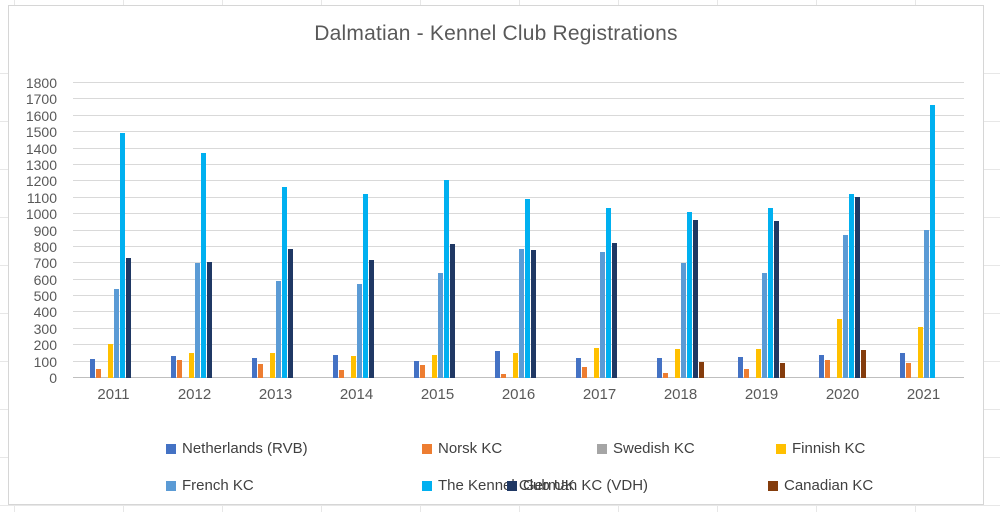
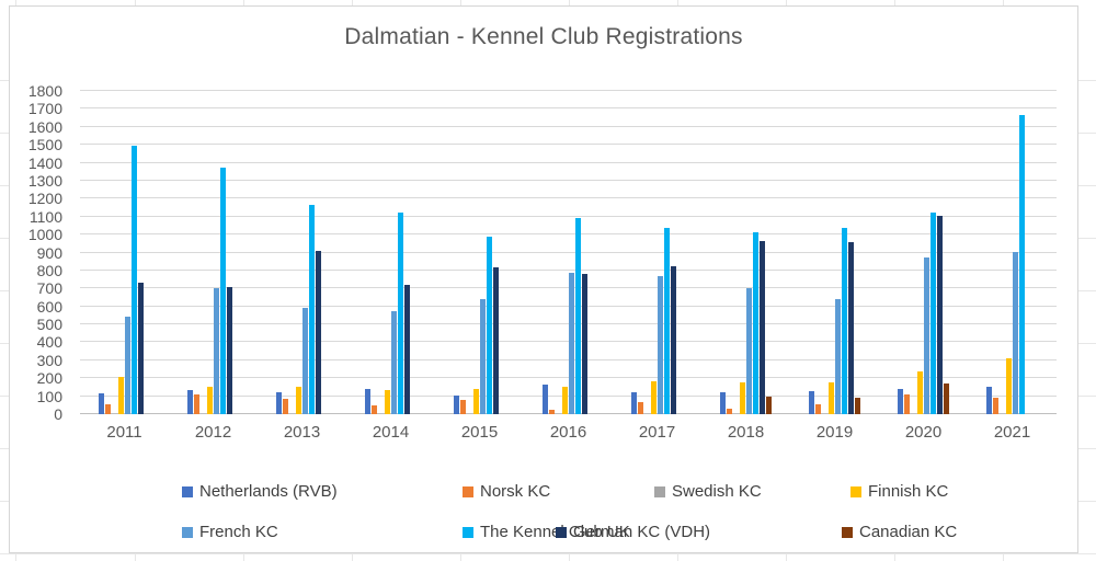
German KC (VDH)/2013: 790 -> 910
The Kennel Club UK/2015: 1210 -> 990
Finnish KC/2020: 360 -> 240
